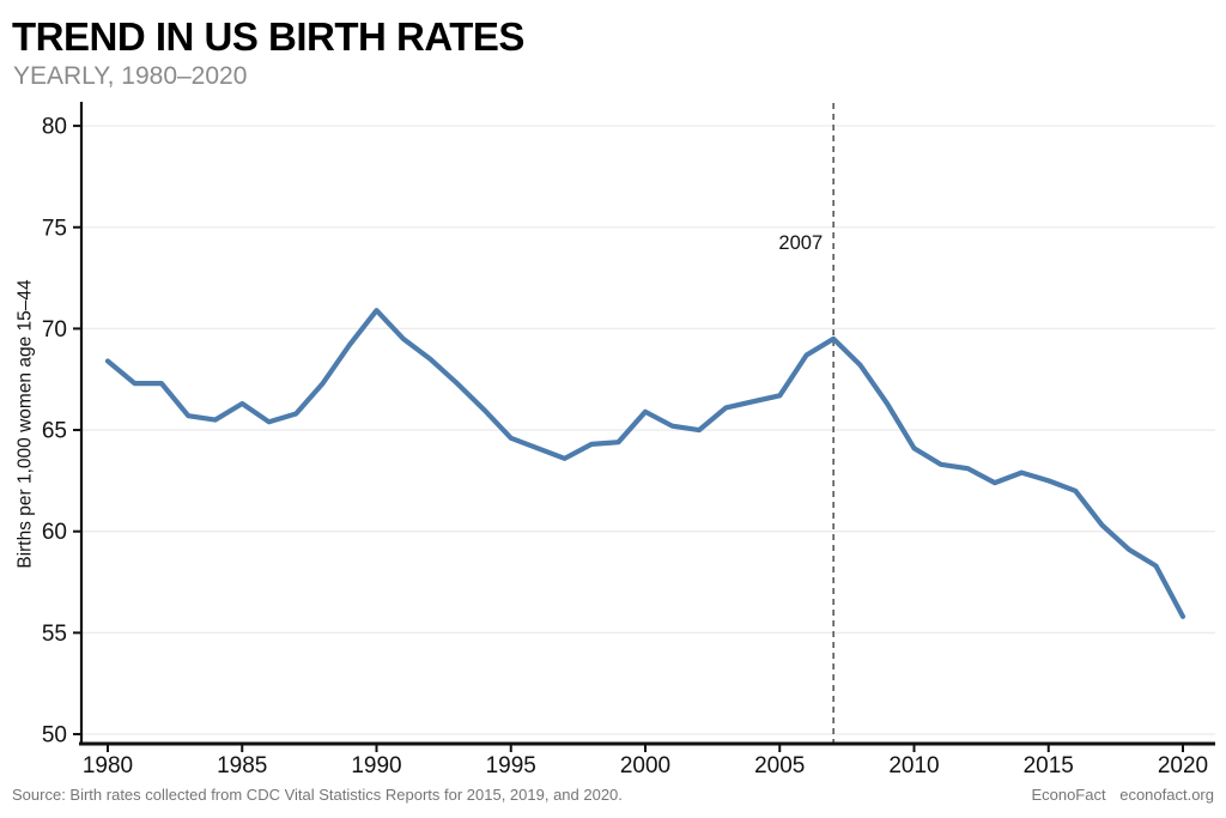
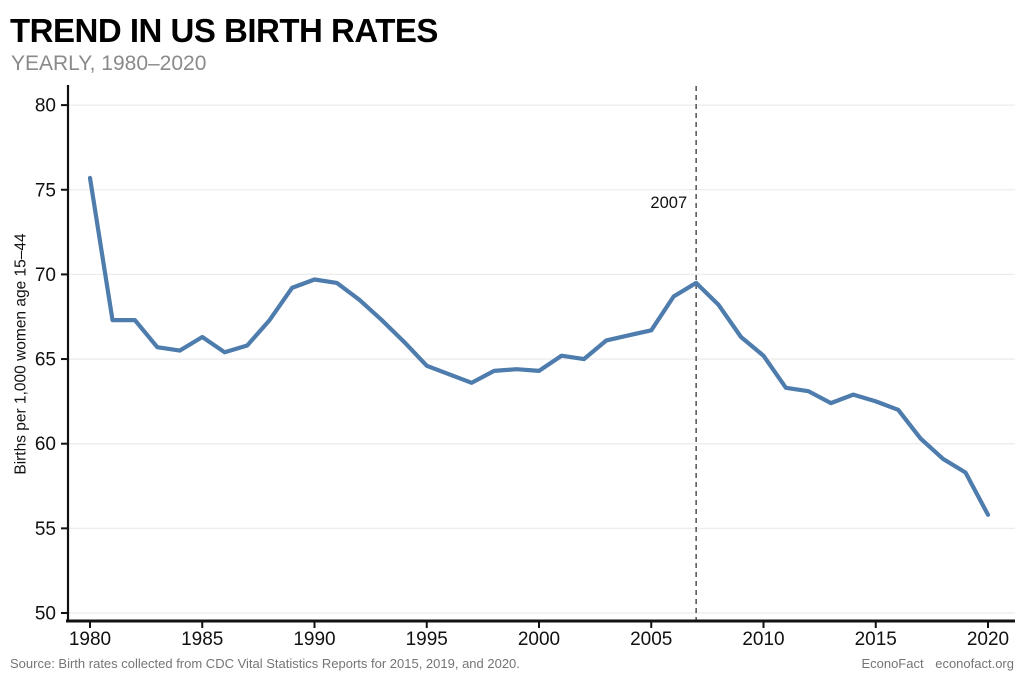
1980: 68.4 -> 75.7
1990: 70.9 -> 69.7
2000: 65.9 -> 64.3
2010: 64.1 -> 65.2
